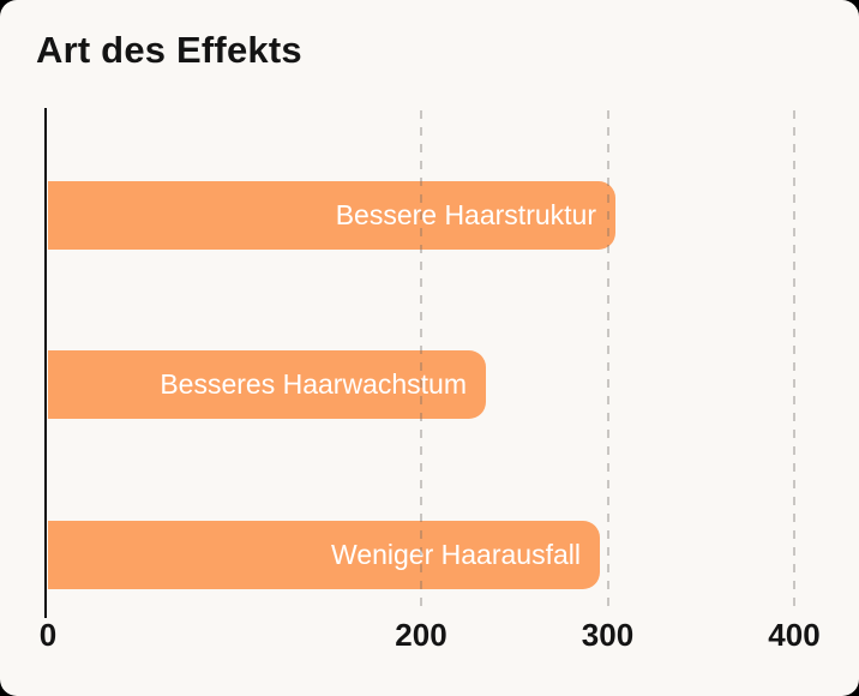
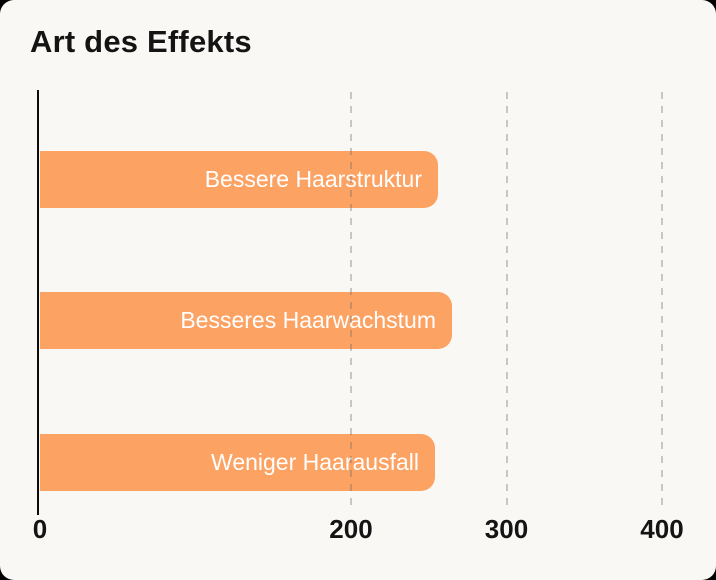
Bessere Haarstruktur: 304 -> 256
Besseres Haarwachstum: 235 -> 265
Weniger Haarausfall: 296 -> 254
